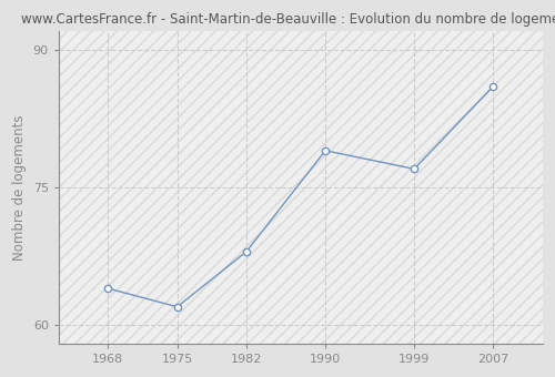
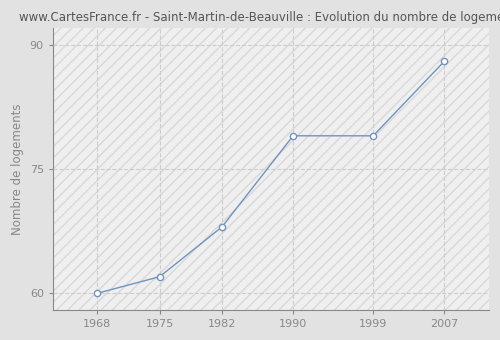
1968: 64 -> 60
1999: 77 -> 79
2007: 86 -> 88
